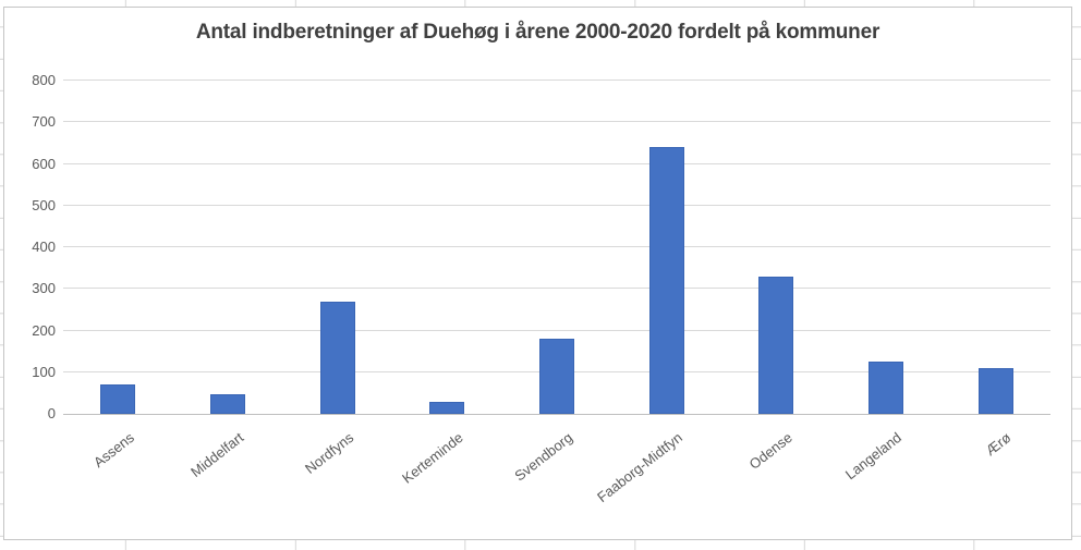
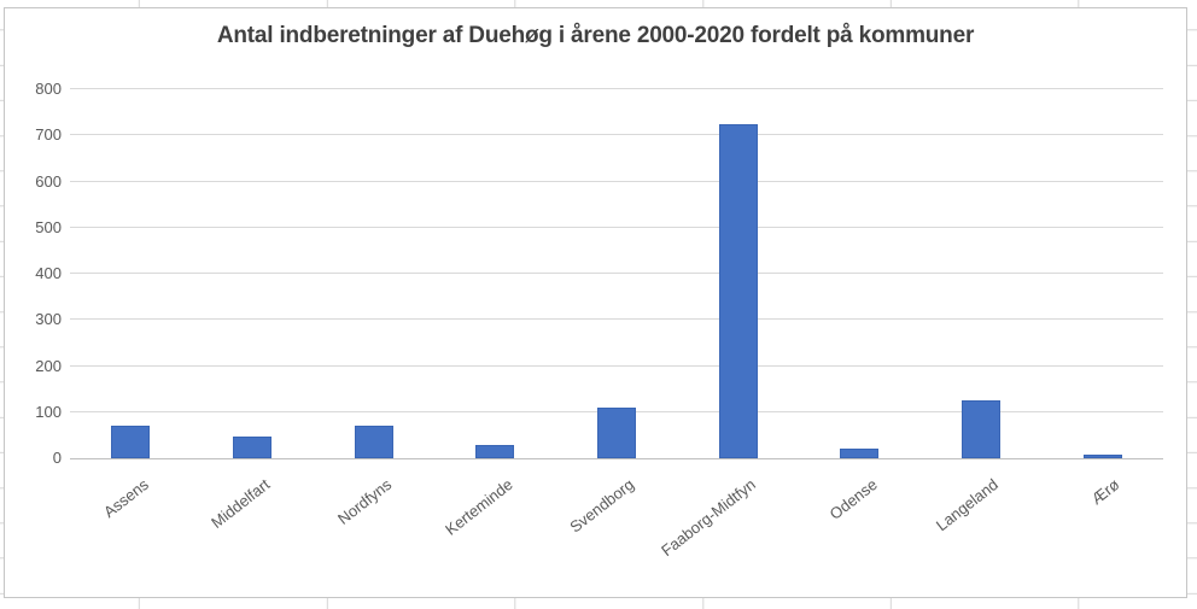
Nordfyns: 270 -> 70
Svendborg: 180 -> 110
Faaborg-Midtfyn: 640 -> 720
Odense: 330 -> 20
Ærø: 110 -> 10
